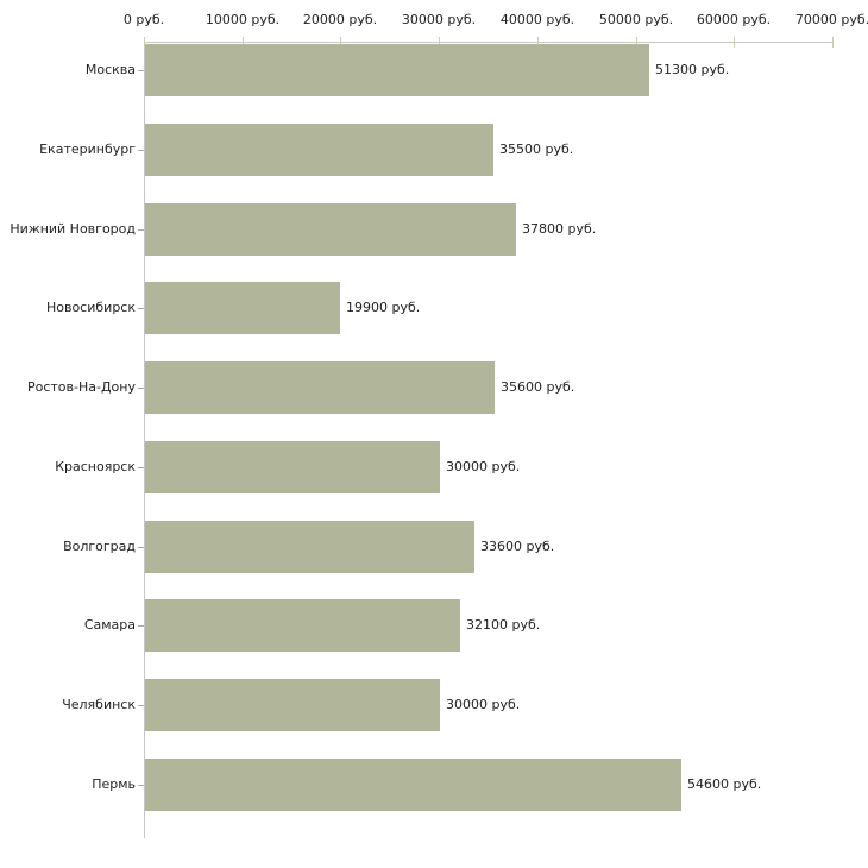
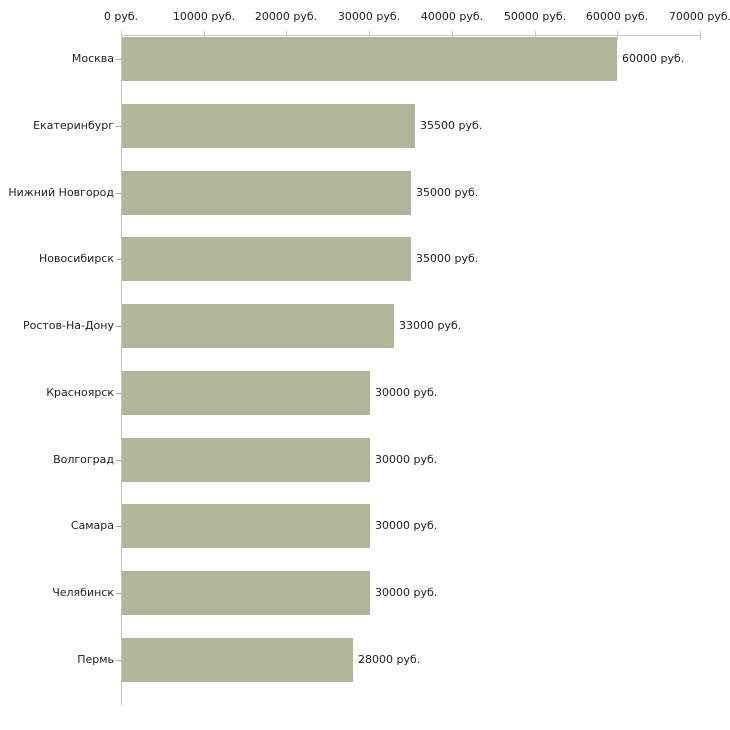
Москва: 51300 -> 60000
Нижний Новгород: 37800 -> 35000
Новосибирск: 19900 -> 35000
Ростов-На-Дону: 35600 -> 33000
Волгоград: 33600 -> 30000
Самара: 32100 -> 30000
Пермь: 54600 -> 28000
